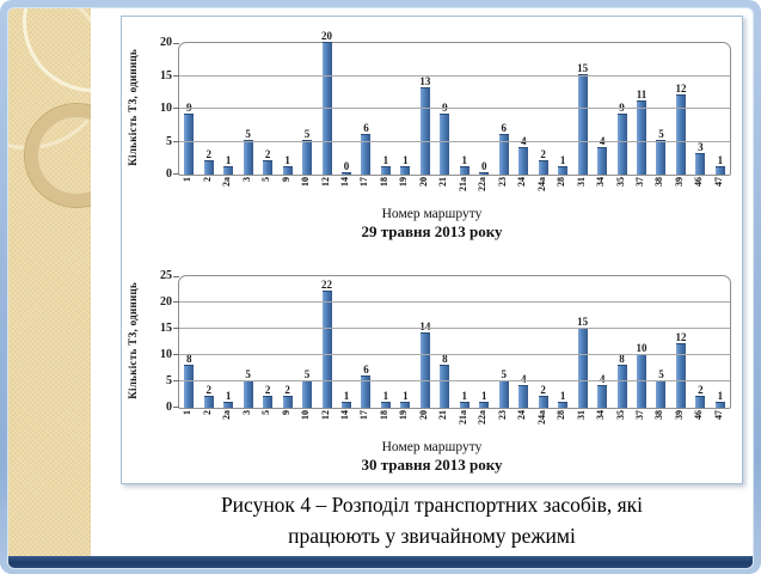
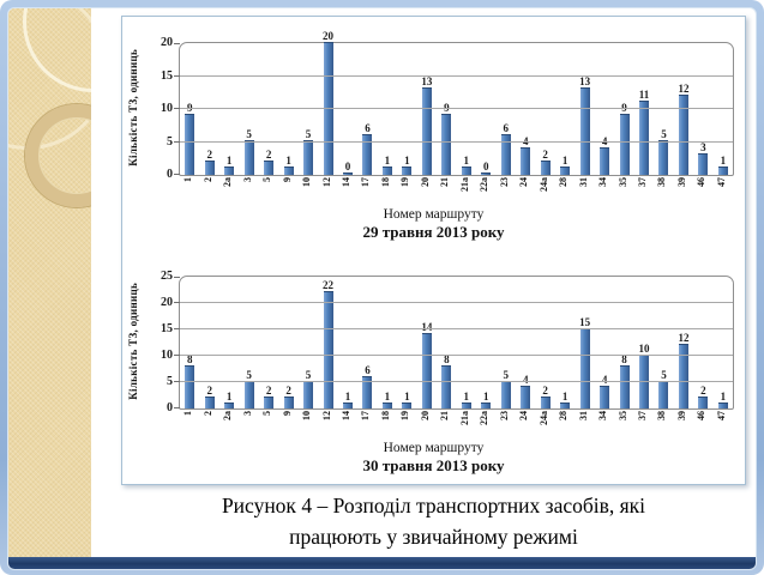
29 травня 2013 року/31: 15 -> 13
